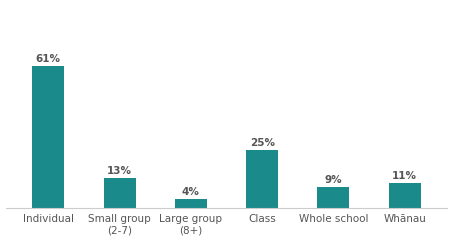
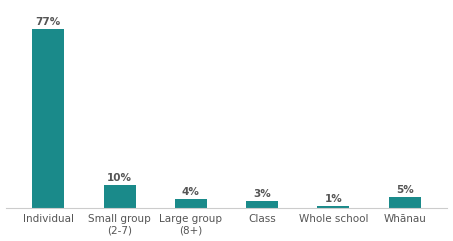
Individual: 61% -> 77%
Small group (2-7): 13% -> 10%
Class: 25% -> 3%
Whole school: 9% -> 1%
Whānau: 11% -> 5%
